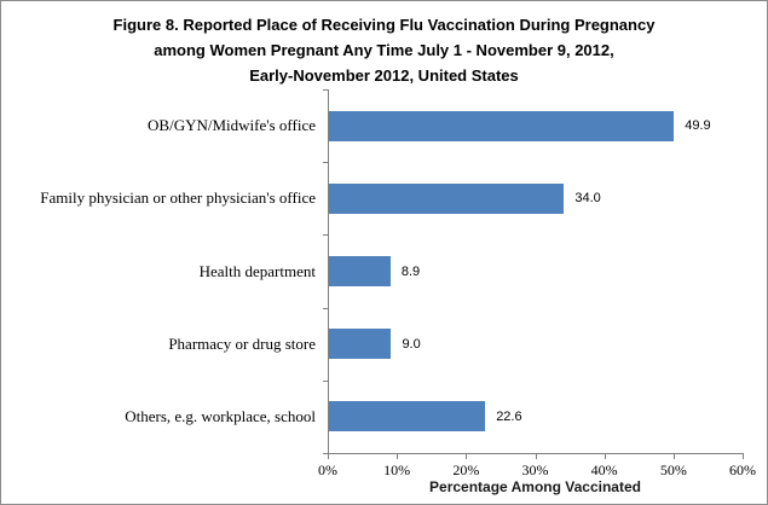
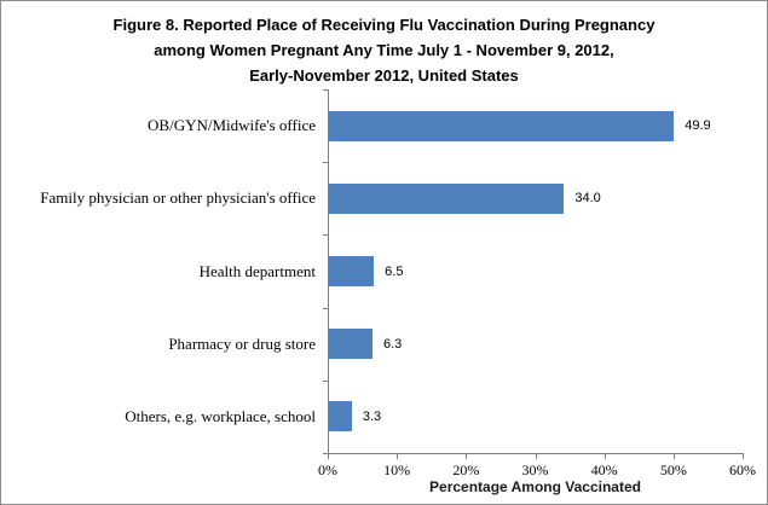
Health department: 8.9 -> 6.5
Pharmacy or drug store: 9.0 -> 6.3
Others, e.g. workplace, school: 22.6 -> 3.3
